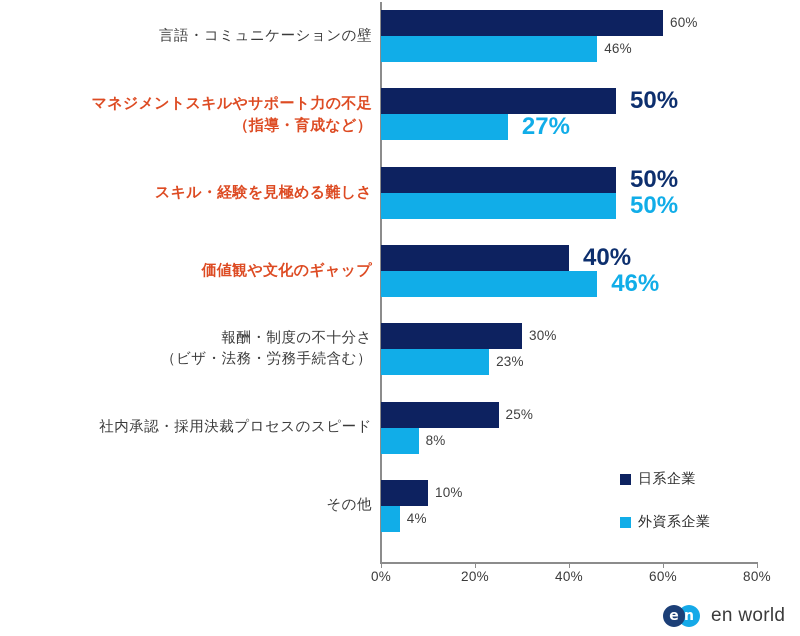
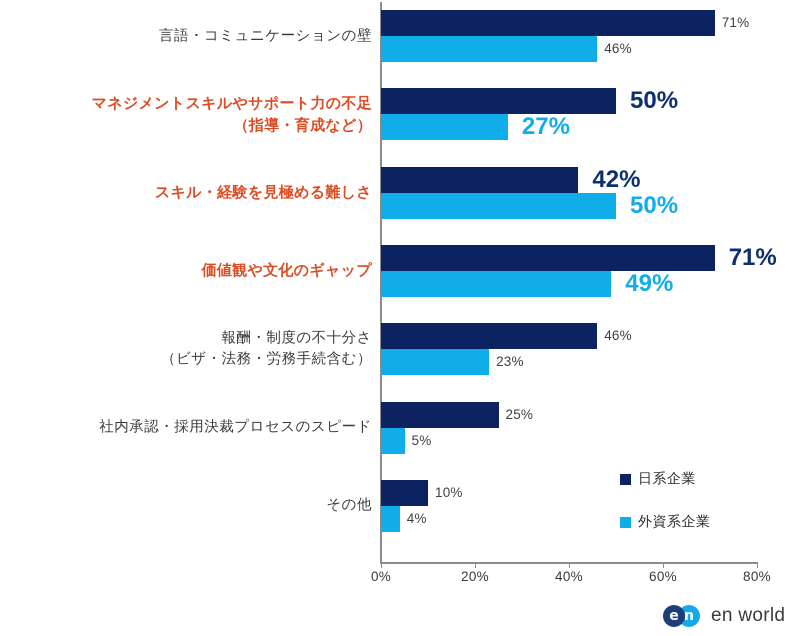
日系企業/言語・コミュニケーションの壁: 60% -> 71%
日系企業/スキル・経験を見極める難しさ: 50% -> 42%
日系企業/価値観や文化のギャップ: 40% -> 71%
外資系企業/価値観や文化のギャップ: 46% -> 49%
日系企業/報酬・制度の不十分さ （ビザ・法務・労務手続含む）: 30% -> 46%
外資系企業/社内承認・採用決裁プロセスのスピード: 8% -> 5%
